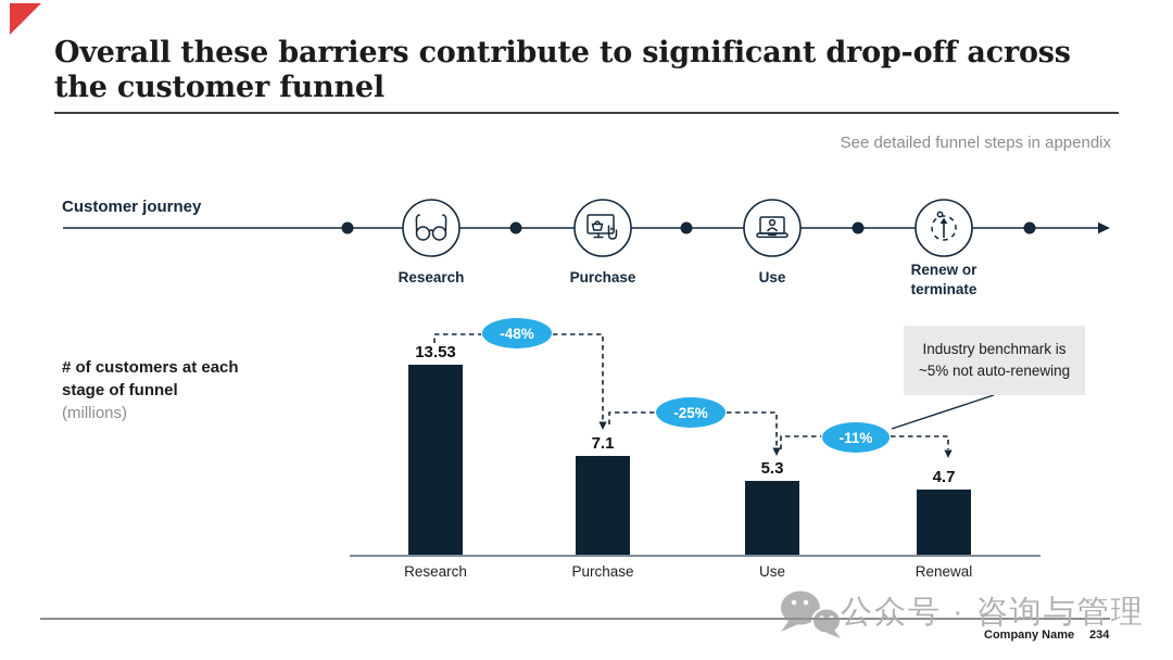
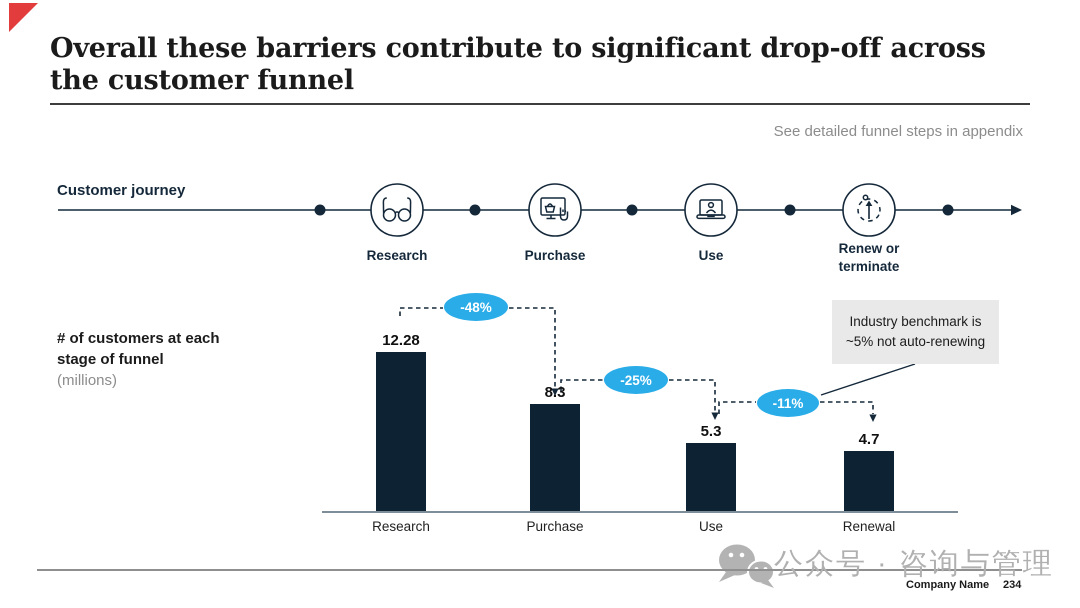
Research: 13.53 -> 12.28
Purchase: 7.1 -> 8.3
